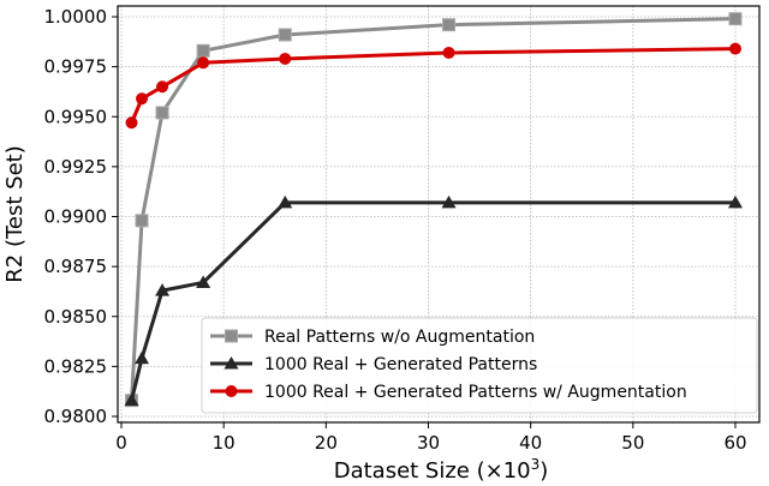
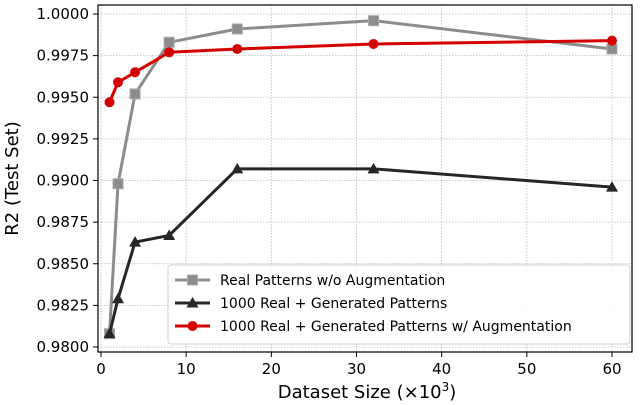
Real Patterns w/o Augmentation/60: 0.9999 -> 0.9979
1000 Real + Generated Patterns/60: 0.9907 -> 0.9896
